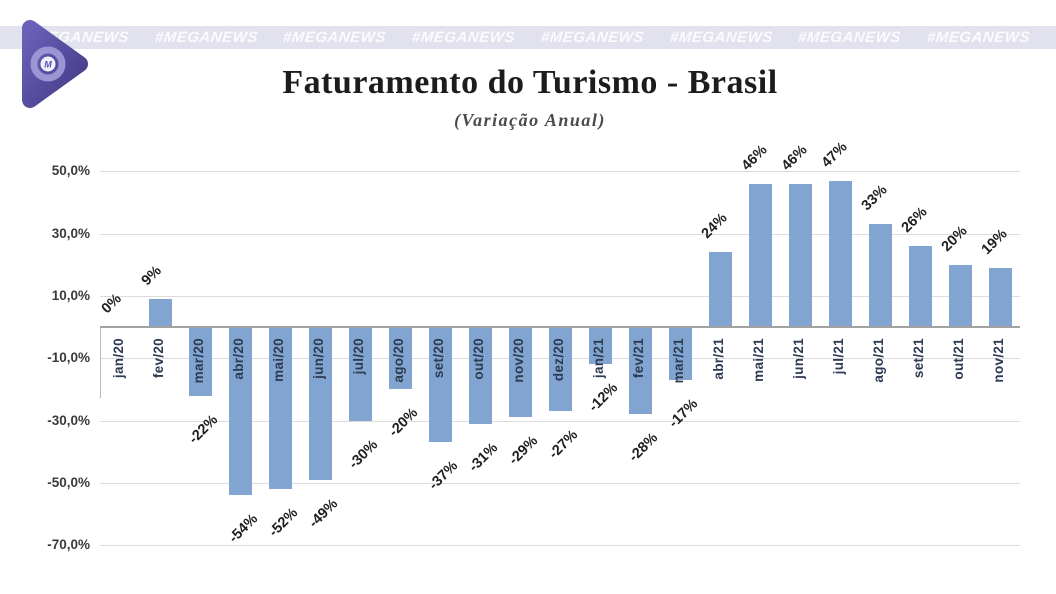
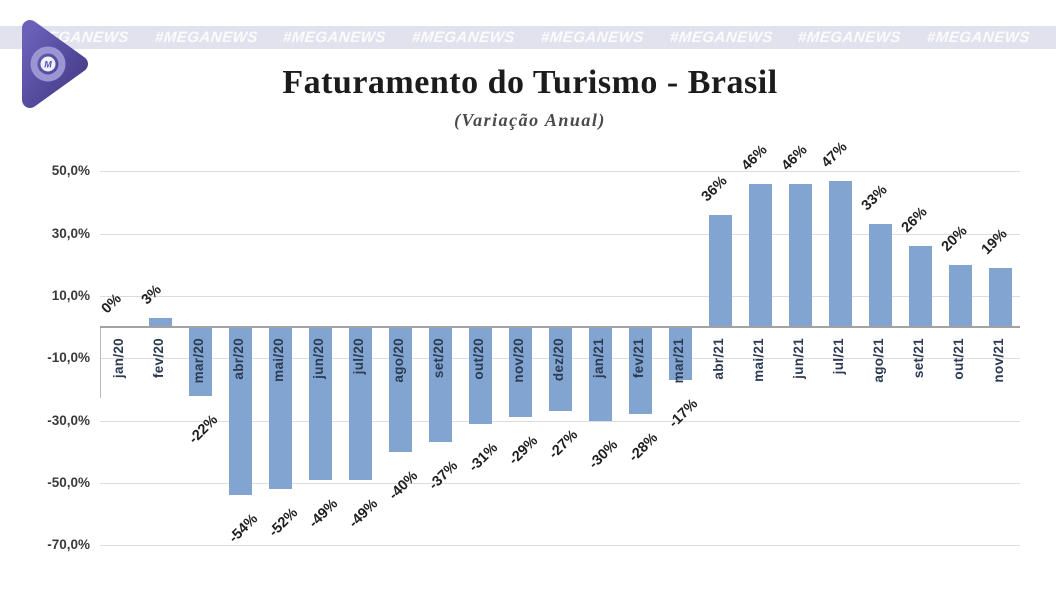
fev/20: 9% -> 3%
jul/20: -30% -> -49%
ago/20: -20% -> -40%
jan/21: -12% -> -30%
abr/21: 24% -> 36%
